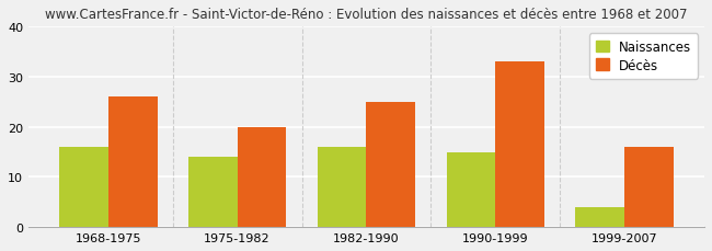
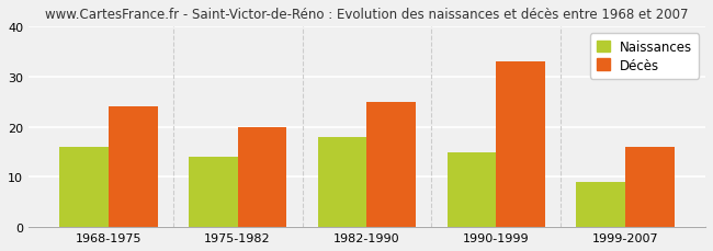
Décès/1968-1975: 26 -> 24
Naissances/1982-1990: 16 -> 18
Naissances/1999-2007: 4 -> 9
